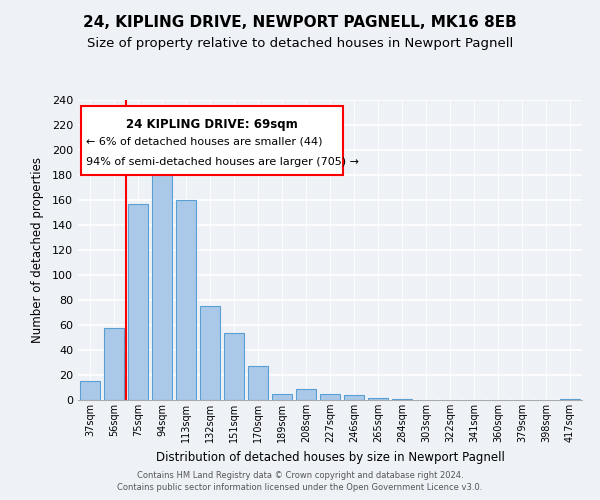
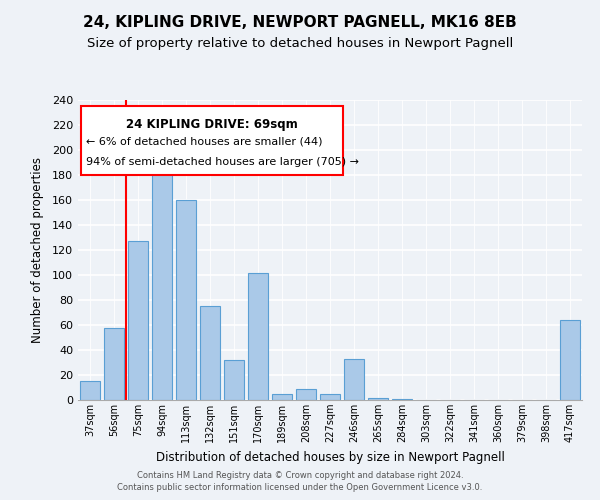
75sqm: 157 -> 127
151sqm: 54 -> 32
170sqm: 27 -> 102
246sqm: 4 -> 33
417sqm: 1 -> 64
